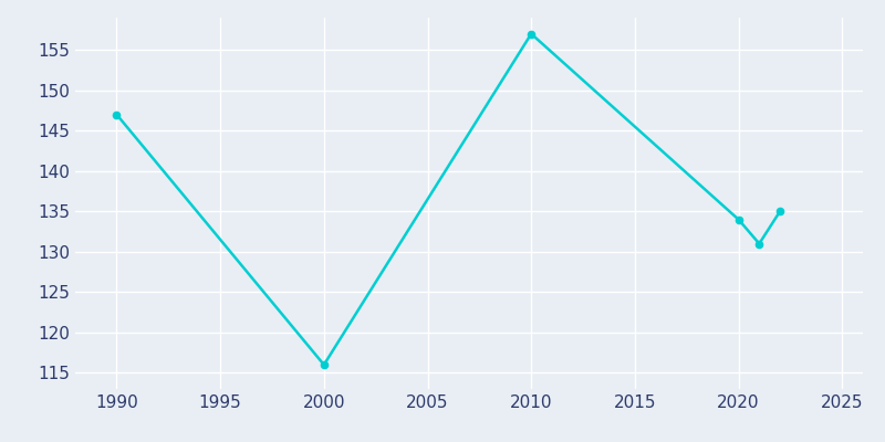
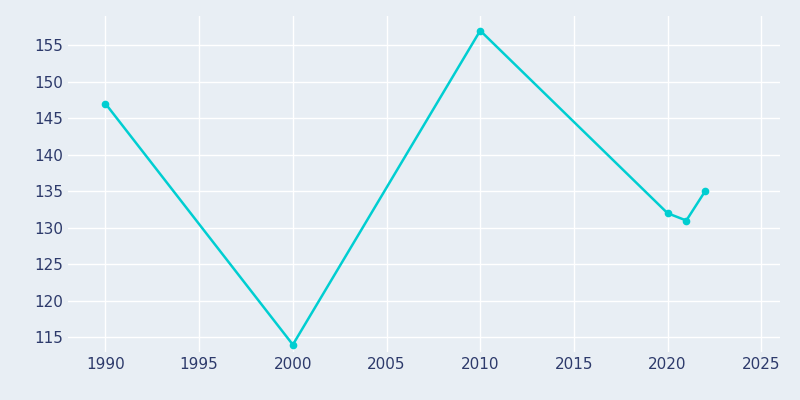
2000: 116 -> 114
2020: 134 -> 132
